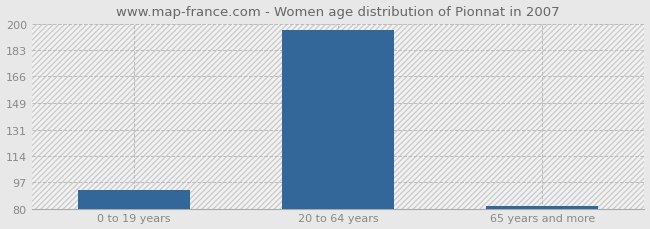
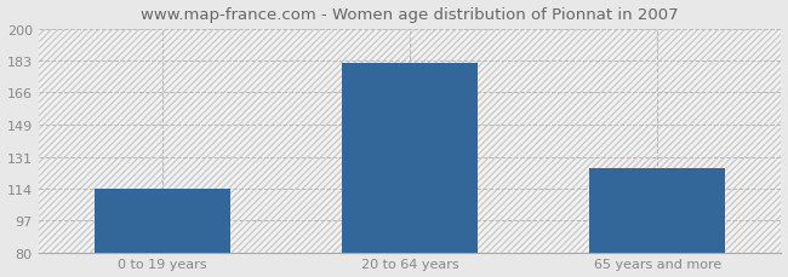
0 to 19 years: 92 -> 114
20 to 64 years: 196 -> 182
65 years and more: 82 -> 125
